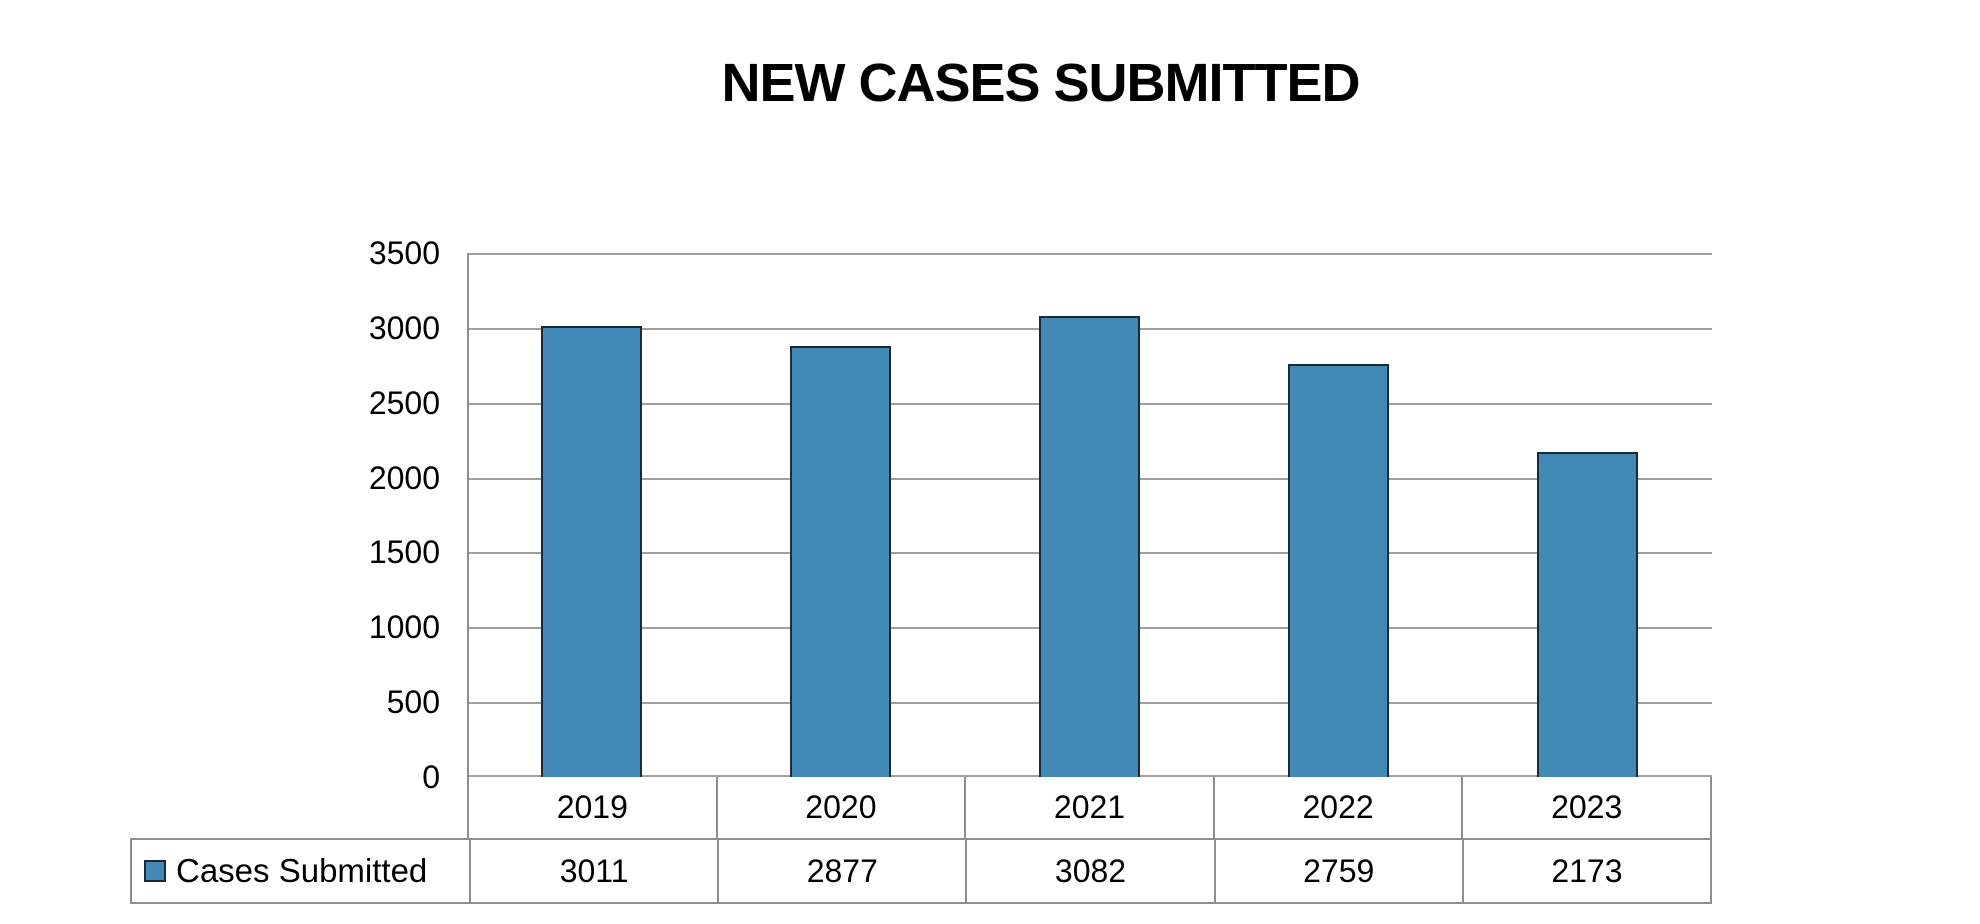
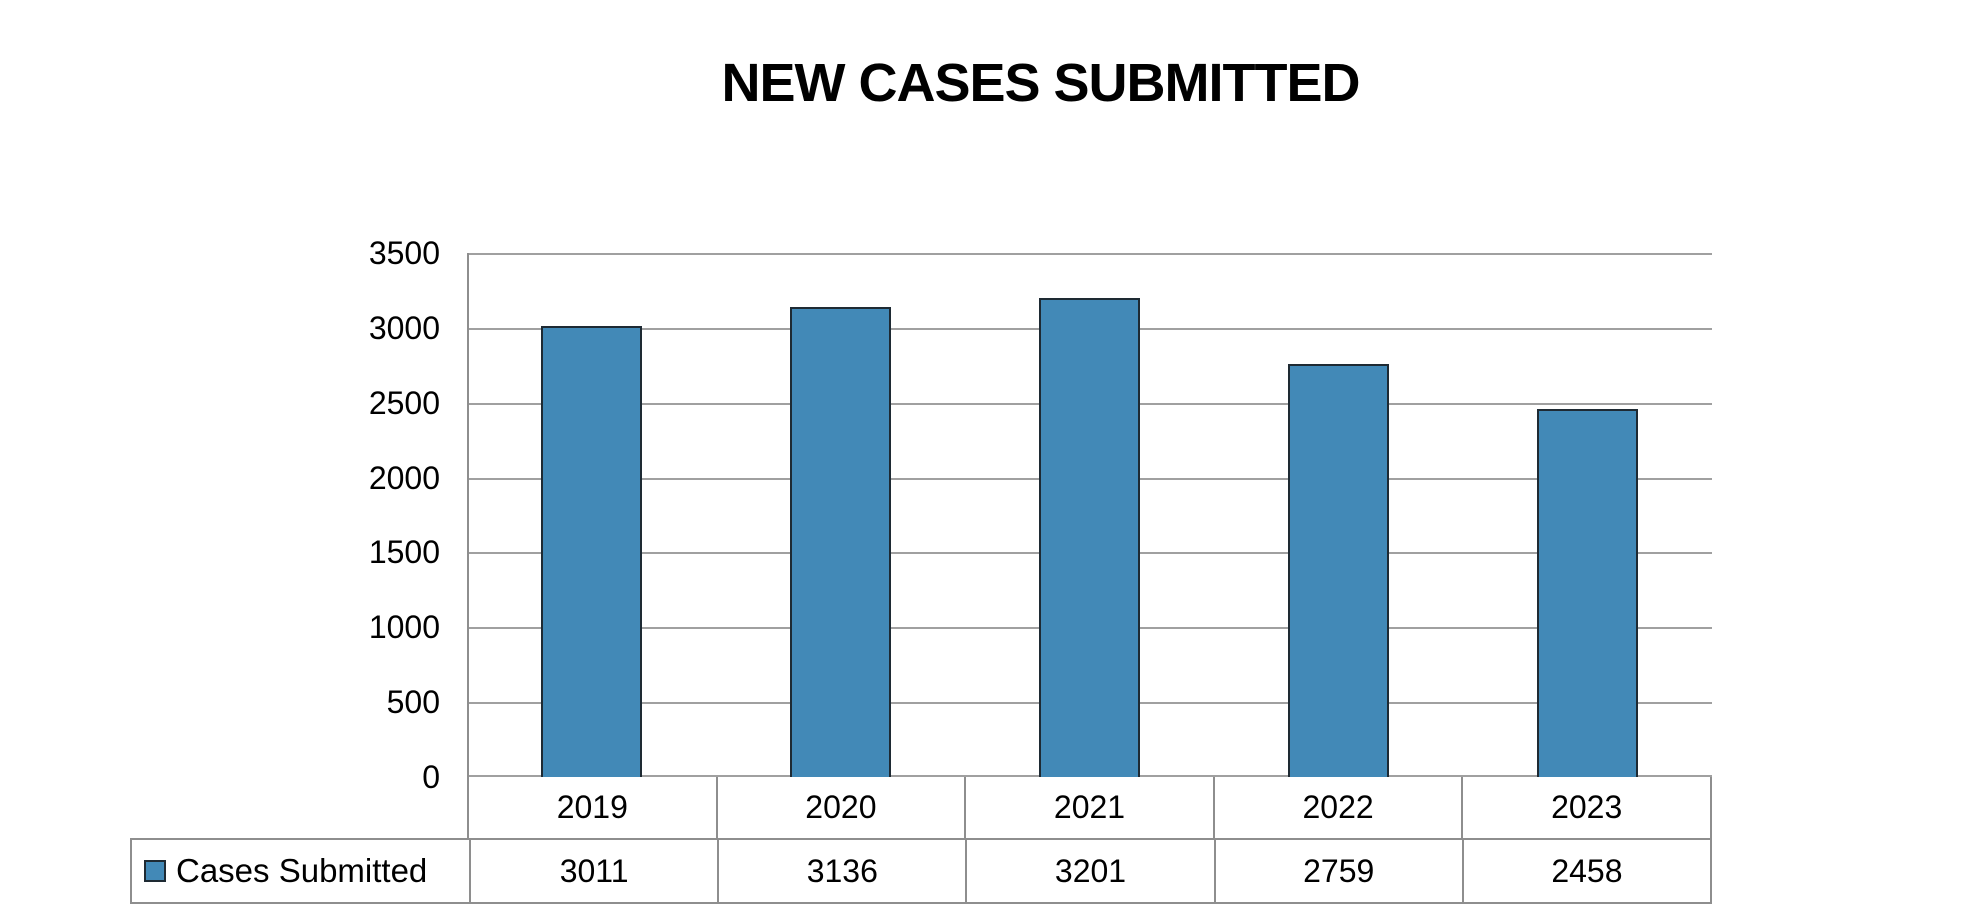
2020: 2877 -> 3136
2021: 3082 -> 3201
2023: 2173 -> 2458
